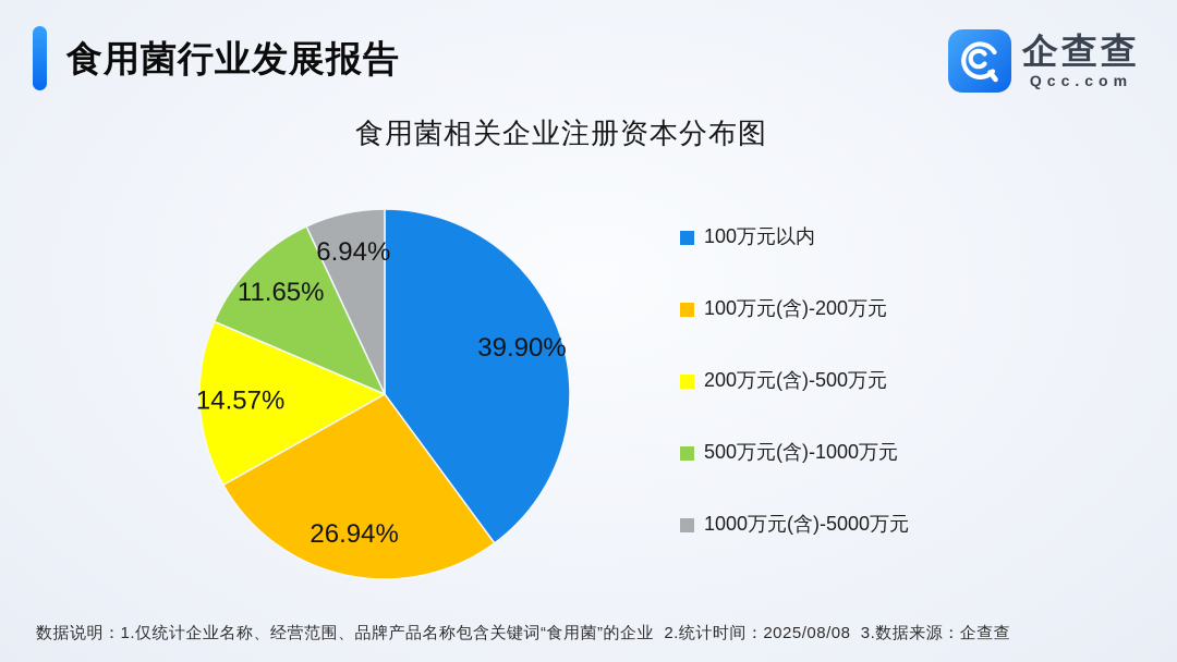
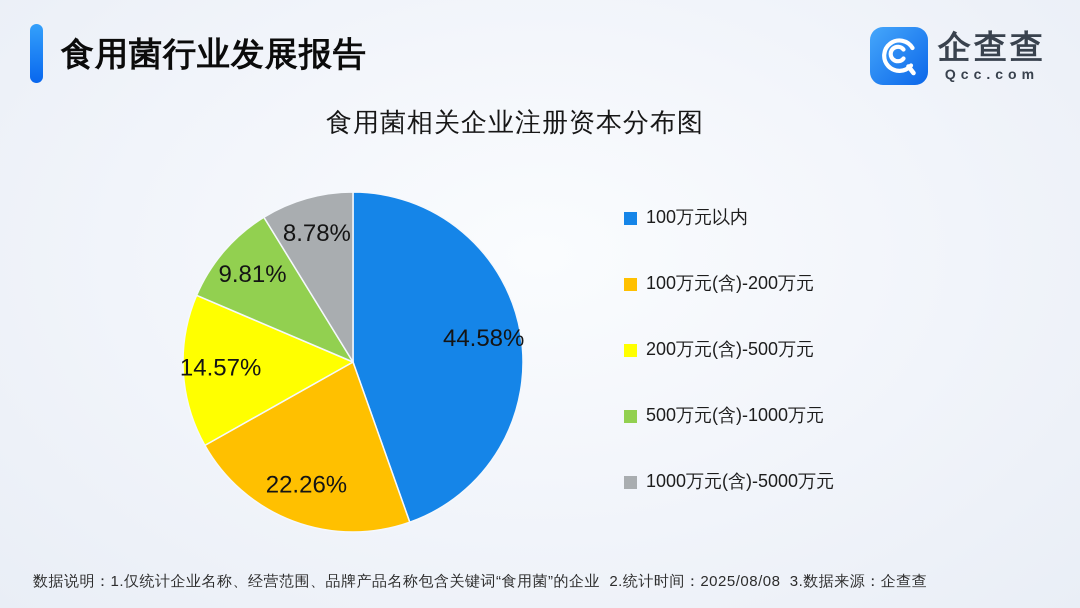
100万元以内: 39.90% -> 44.58%
100万元(含)-200万元: 26.94% -> 22.26%
500万元(含)-1000万元: 11.65% -> 9.81%
1000万元(含)-5000万元: 6.94% -> 8.78%
